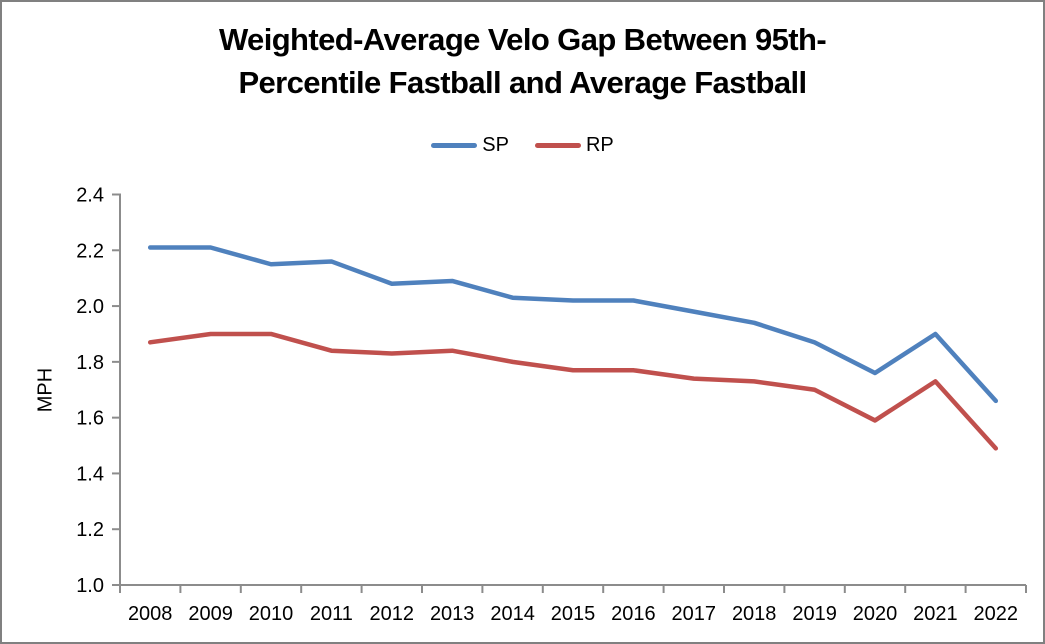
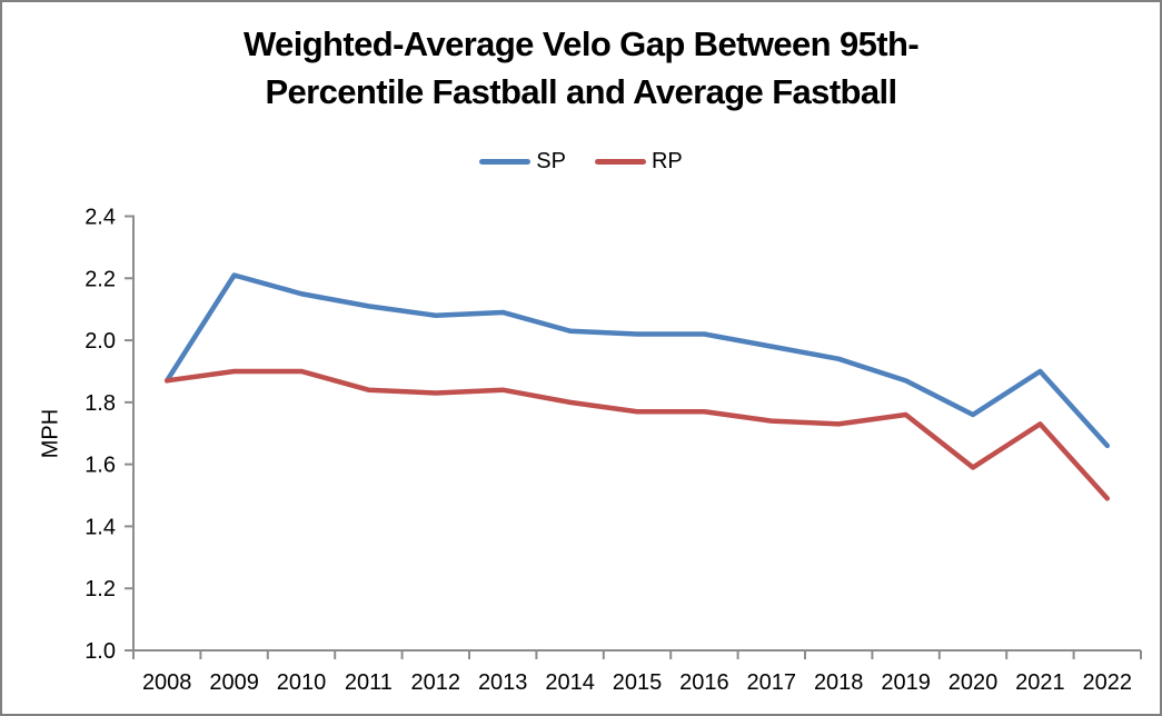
SP/2008: 2.21 -> 1.87
SP/2011: 2.16 -> 2.11
RP/2019: 1.70 -> 1.76
